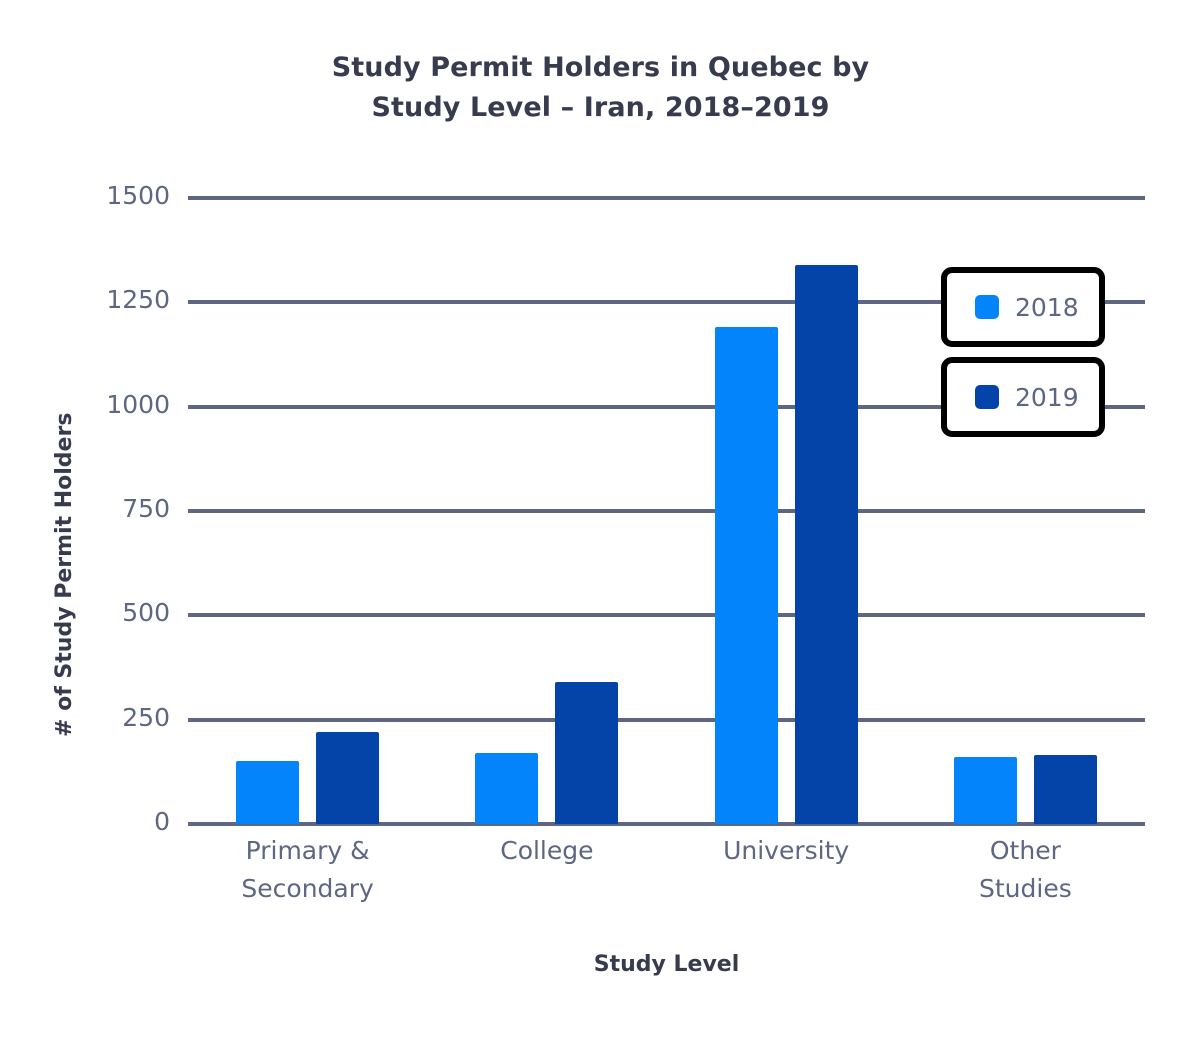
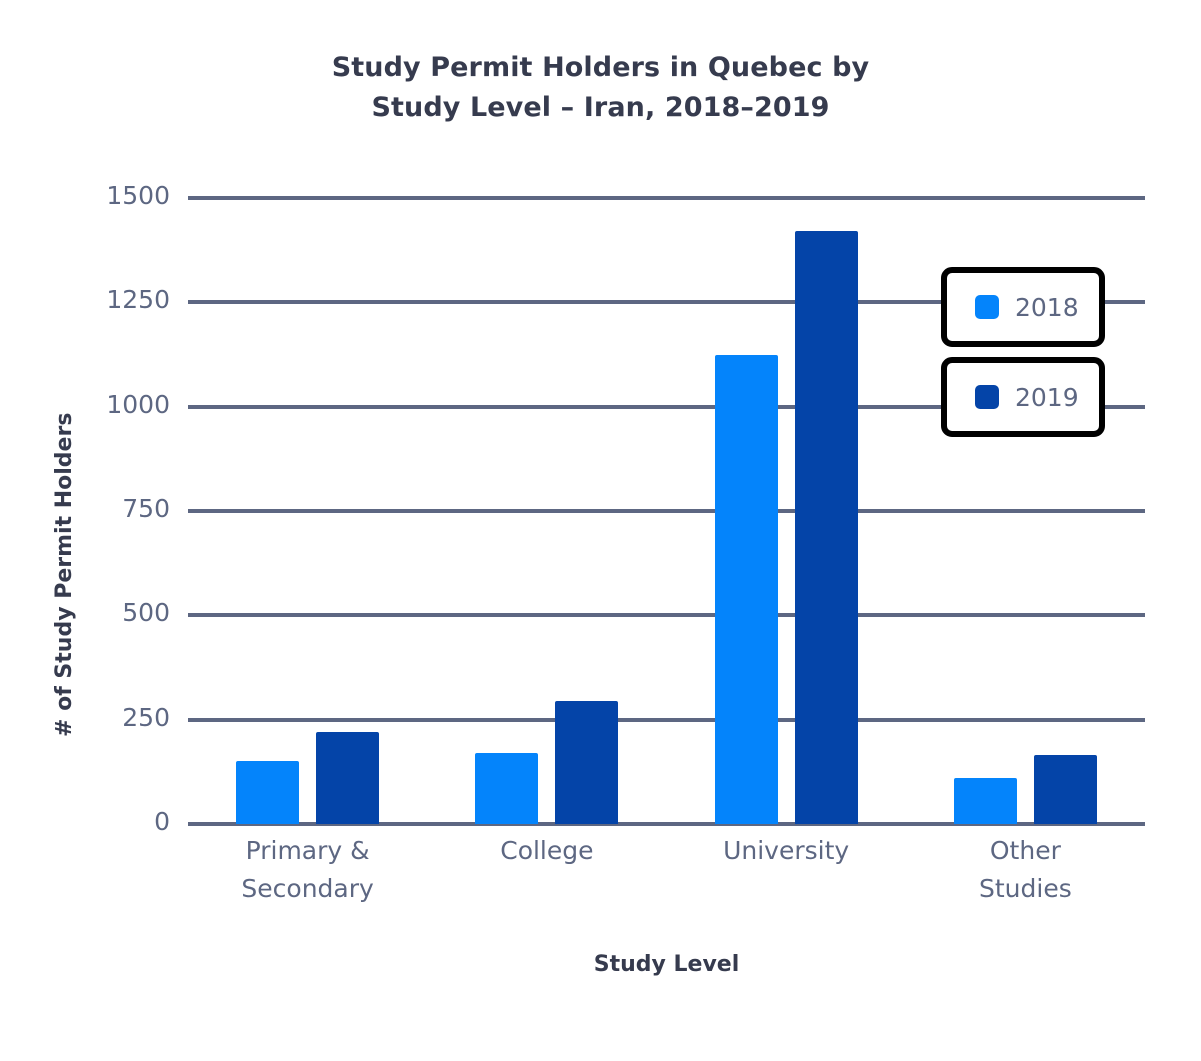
2019/College: 340 -> 300
2018/University: 1190 -> 1120
2019/University: 1340 -> 1420
2018/Other Studies: 160 -> 110
